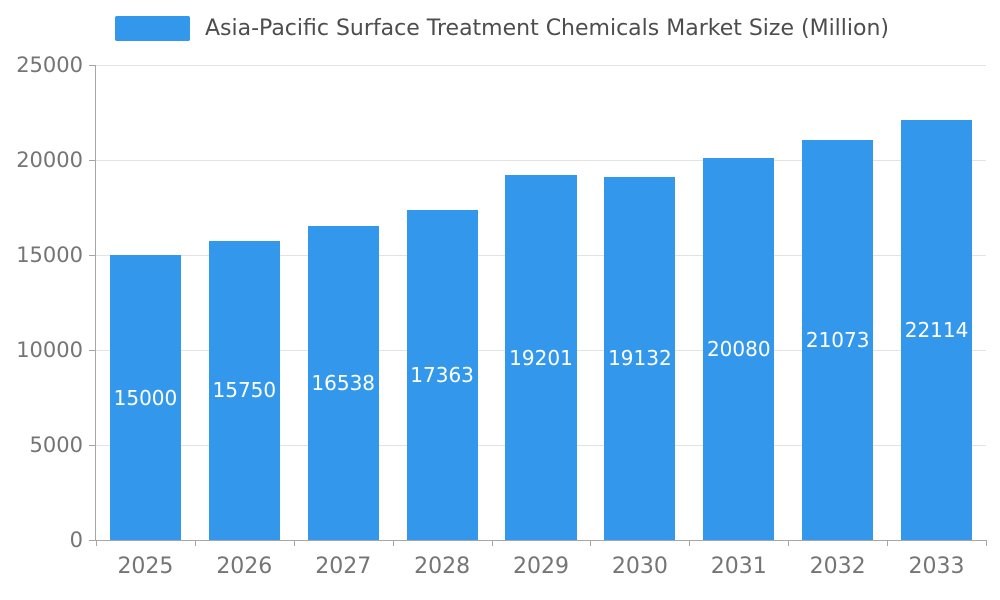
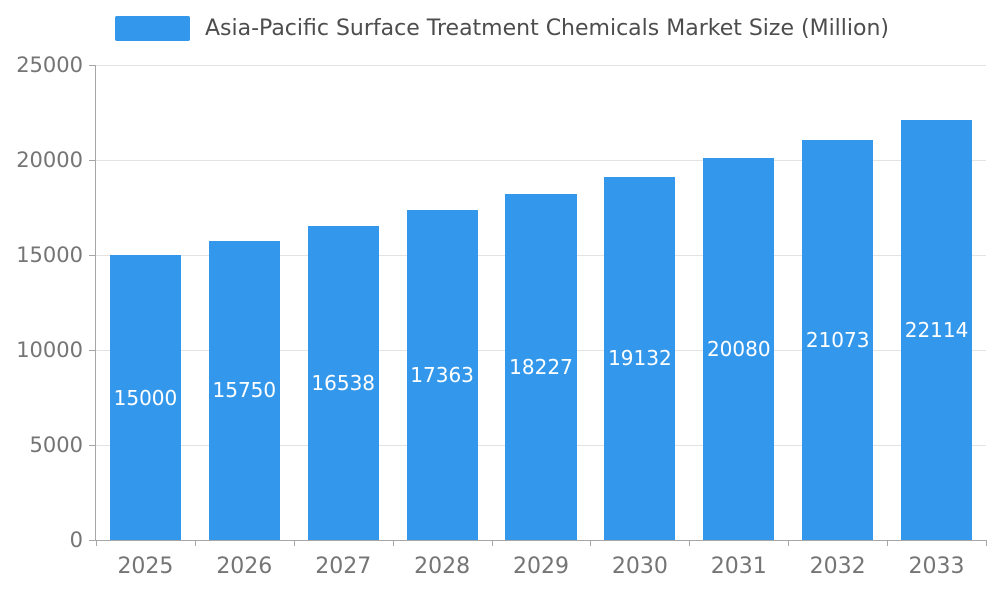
2029: 19201 -> 18227
